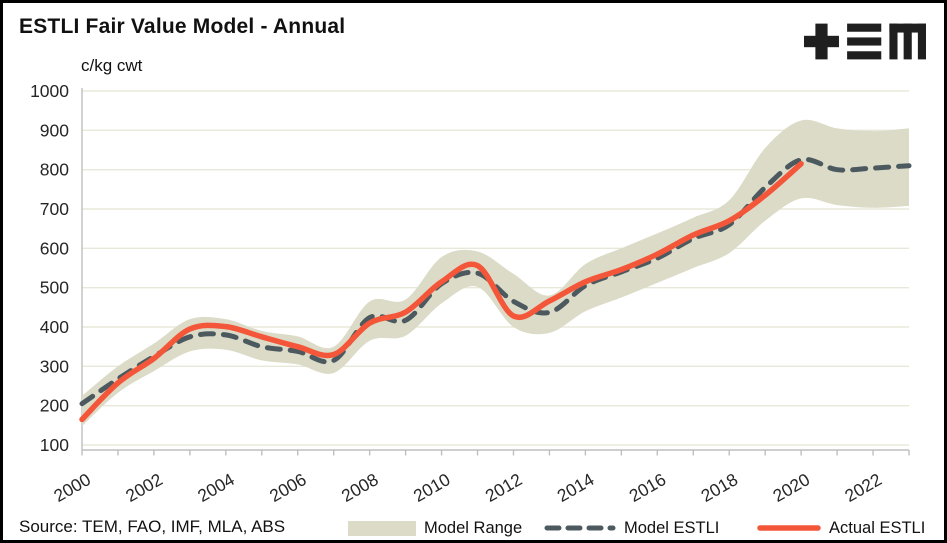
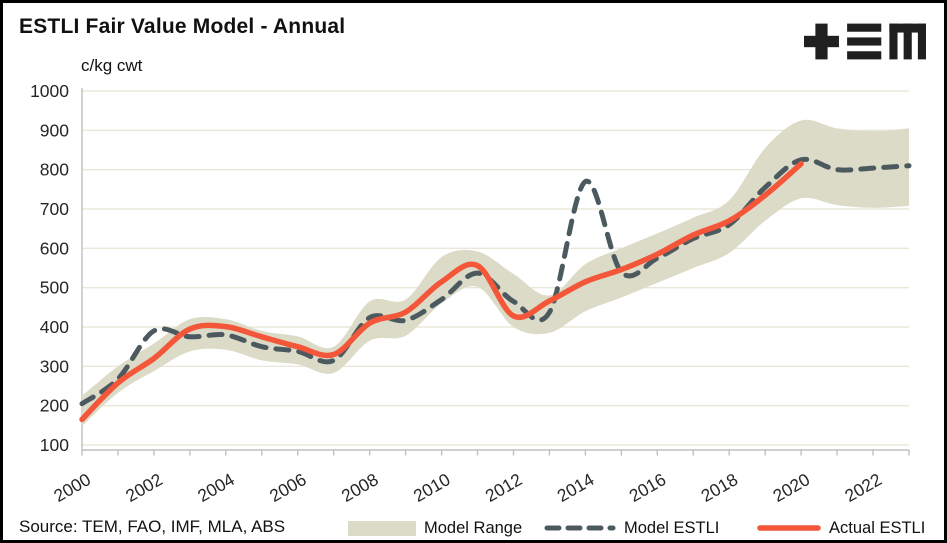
Model ESTLI/2002: 320 -> 390
Model ESTLI/2010: 510 -> 470
Model ESTLI/2014: 500 -> 770
